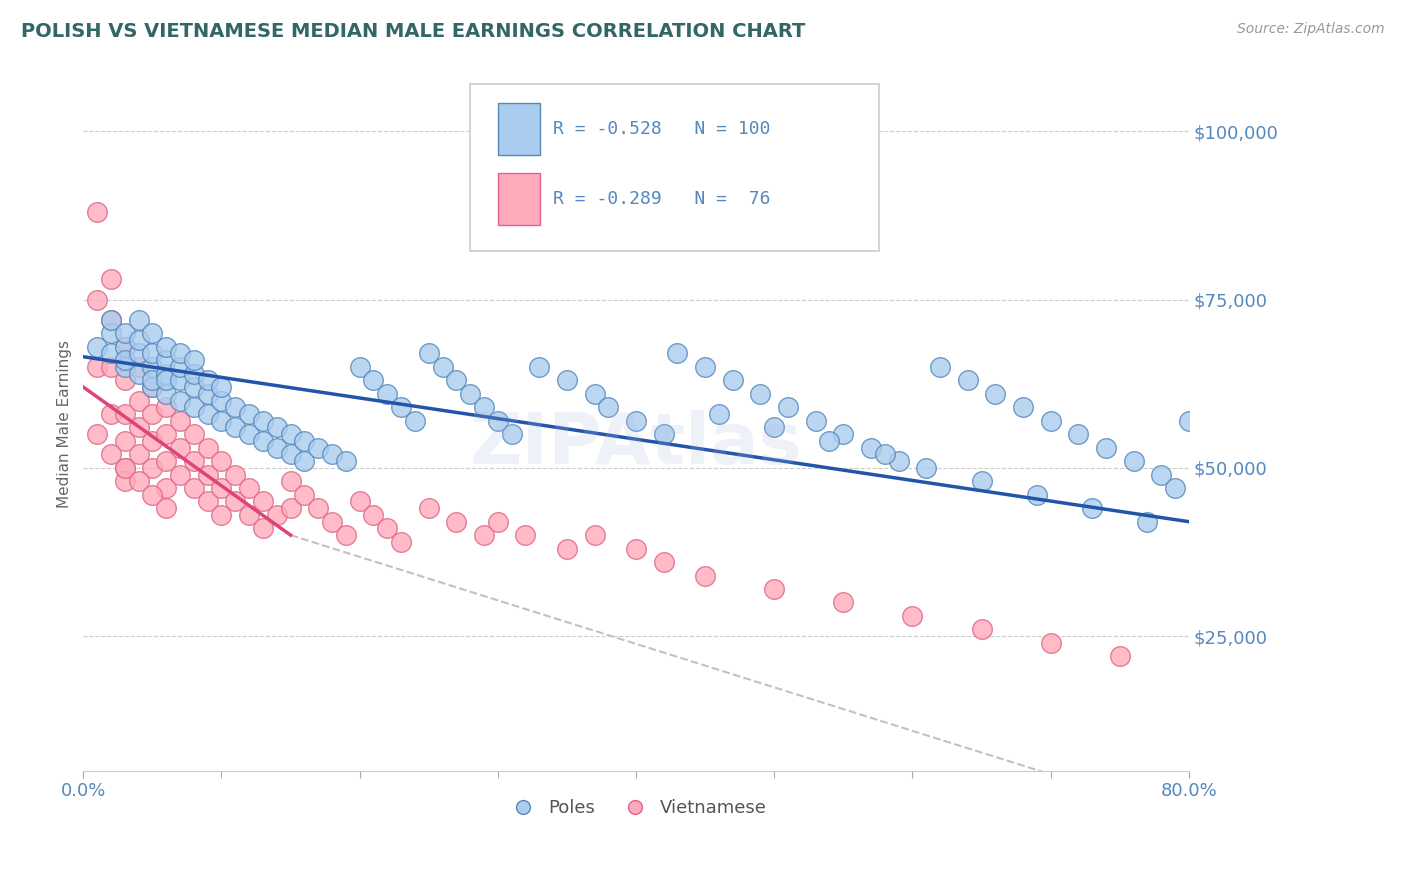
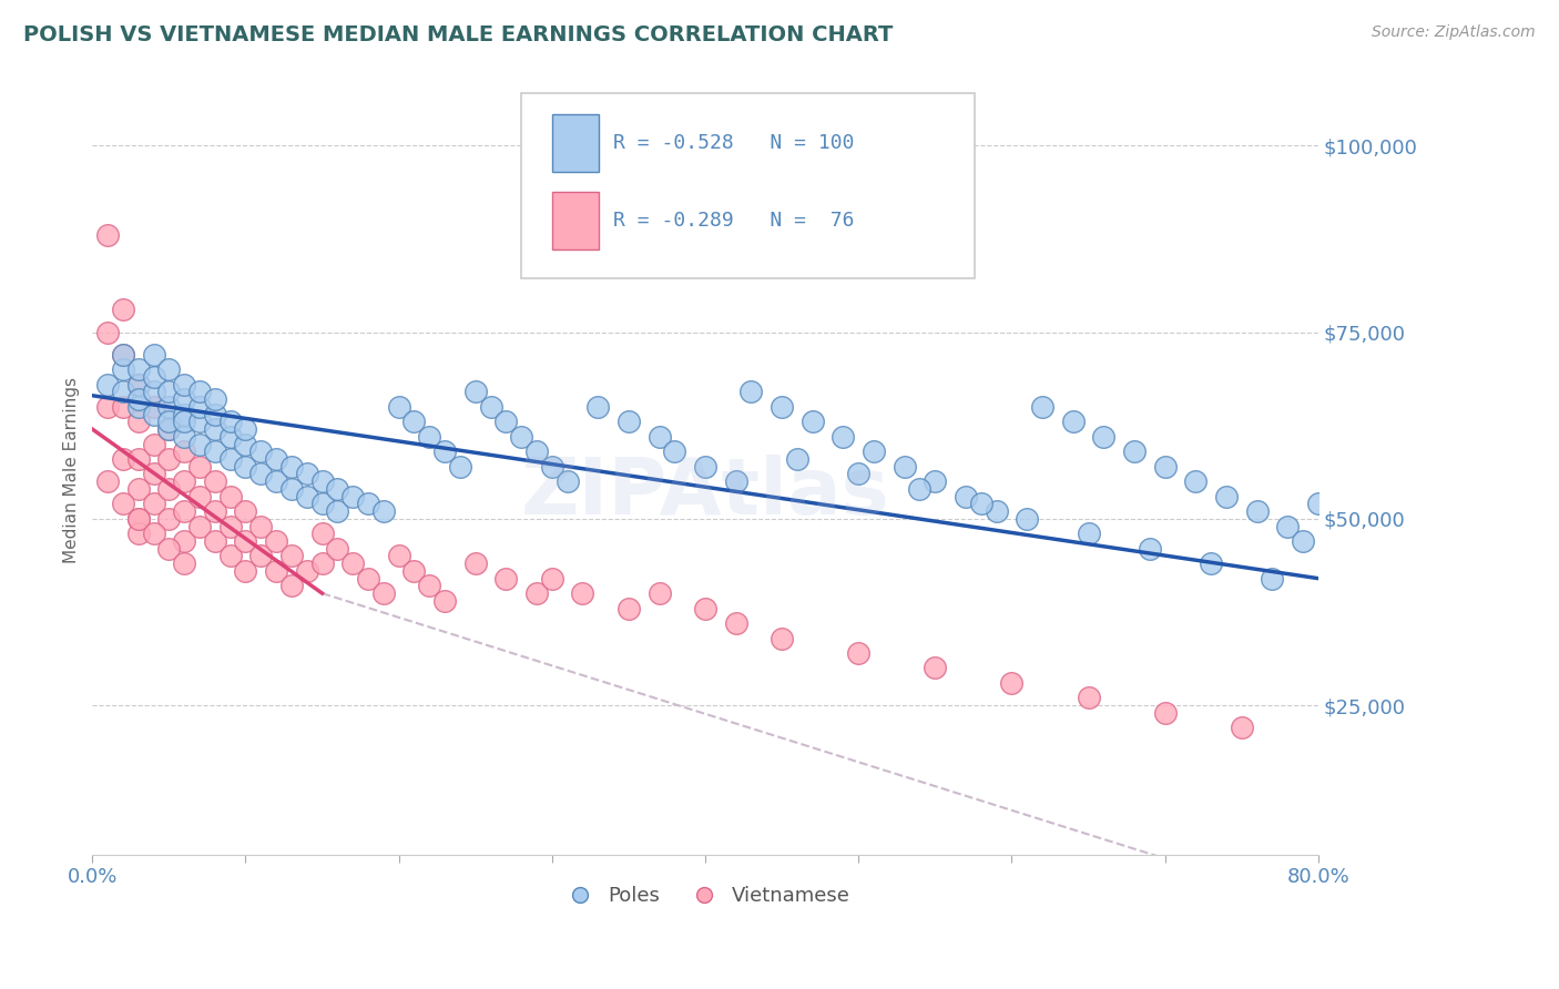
Poles/80.0%: $57,000 -> $52,000
